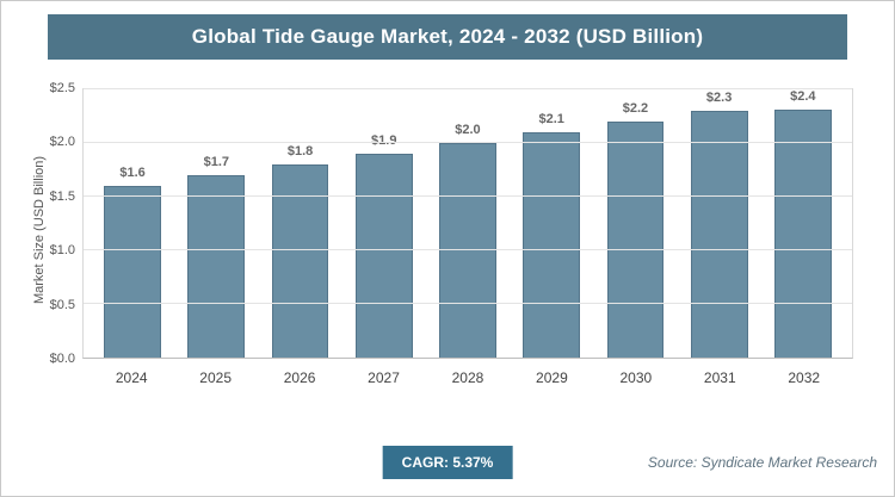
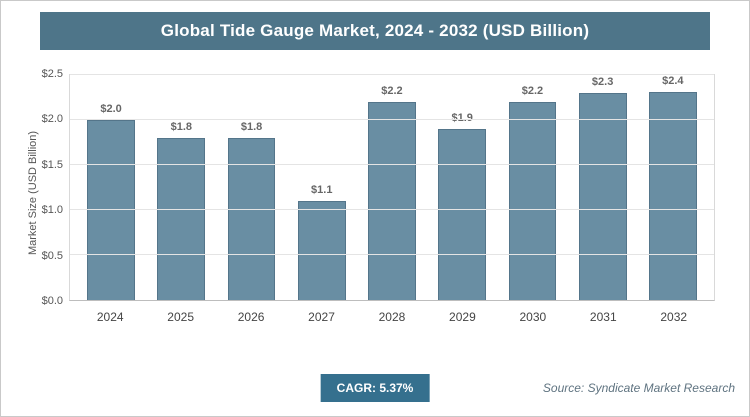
2024: $1.6 -> $2.0
2025: $1.7 -> $1.8
2027: $1.9 -> $1.1
2028: $2.0 -> $2.2
2029: $2.1 -> $1.9
